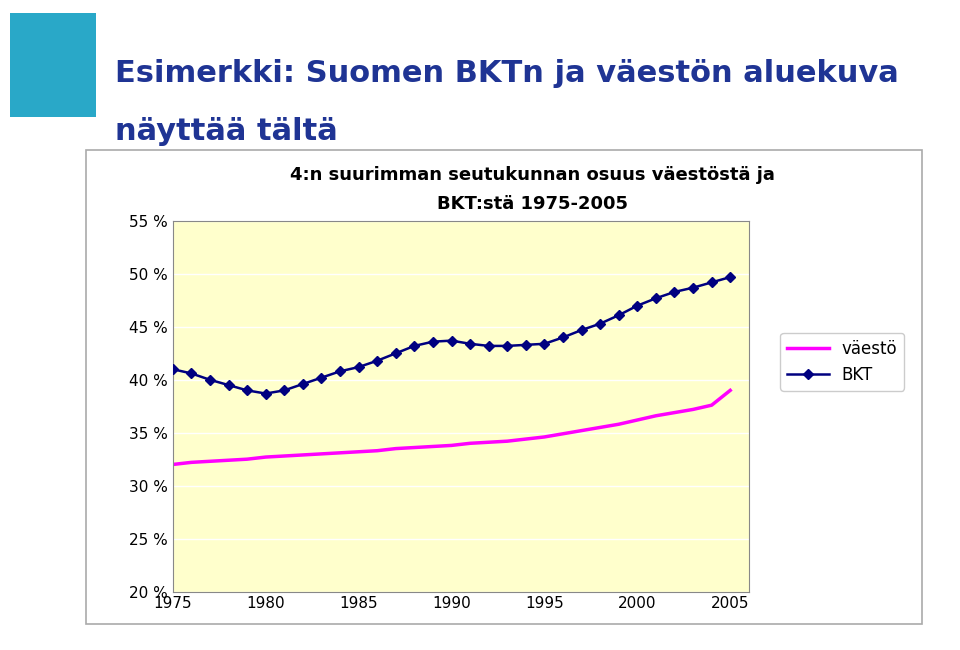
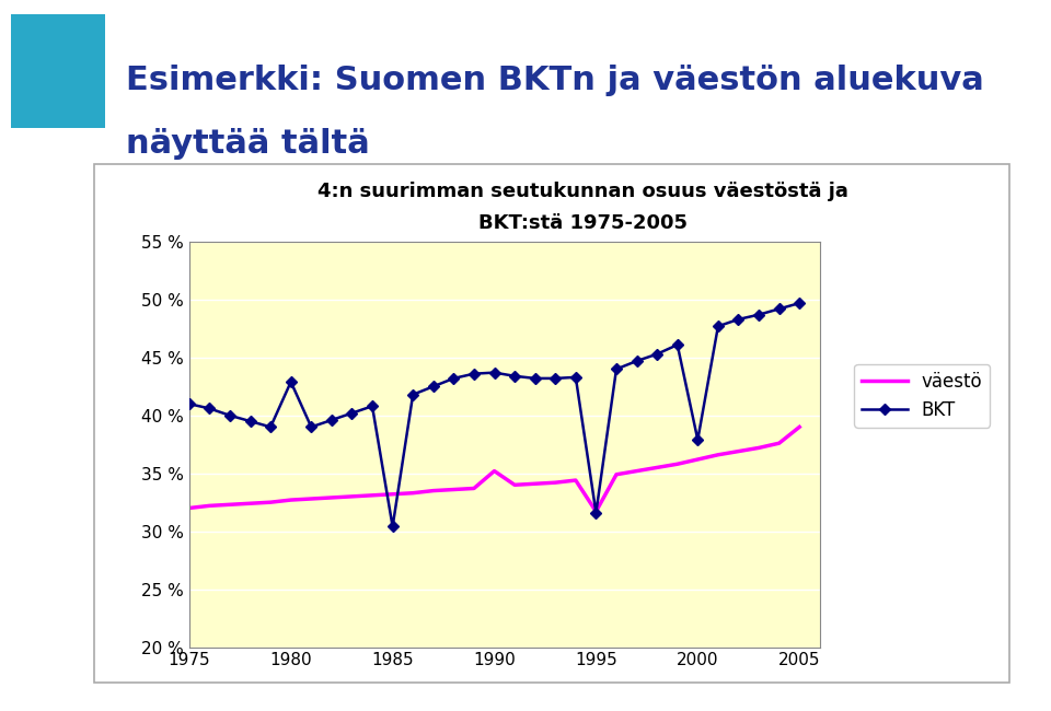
BKT/1980: 38.7 % -> 42.9 %
BKT/1985: 41.2 % -> 30.4 %
väestö/1990: 33.8 % -> 35.2 %
BKT/1995: 43.4 % -> 31.6 %
väestö/1995: 34.6 % -> 31.7 %
BKT/2000: 47.0 % -> 37.9 %
